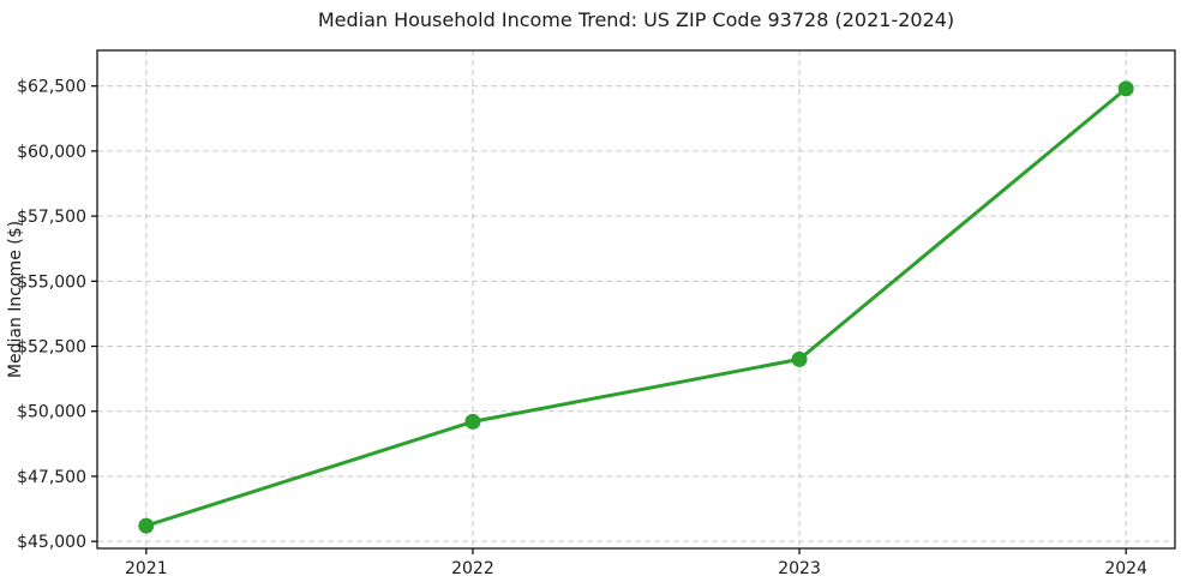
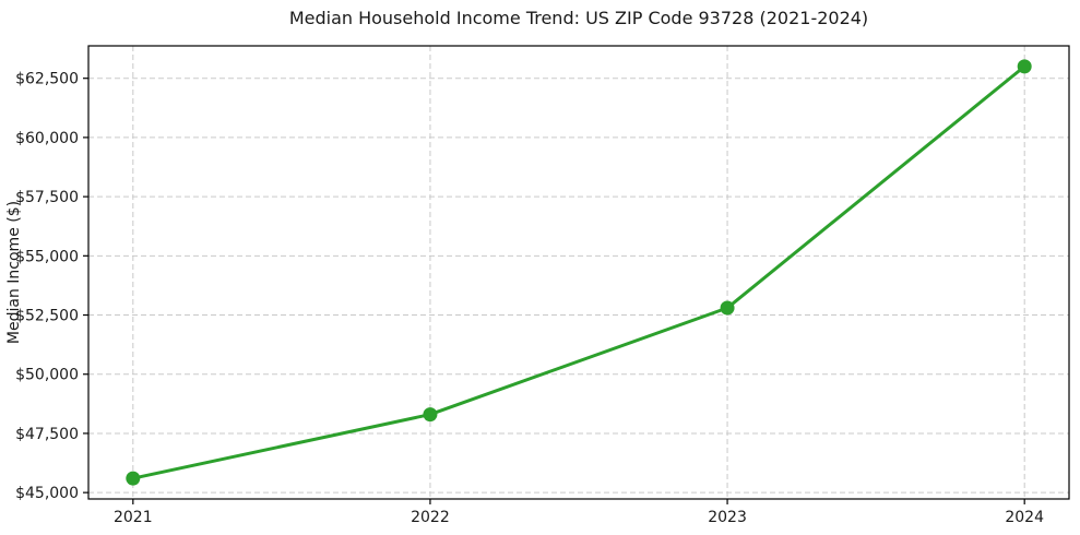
2022: $49600 -> $48300
2023: $52000 -> $52800
2024: $62400 -> $63000
